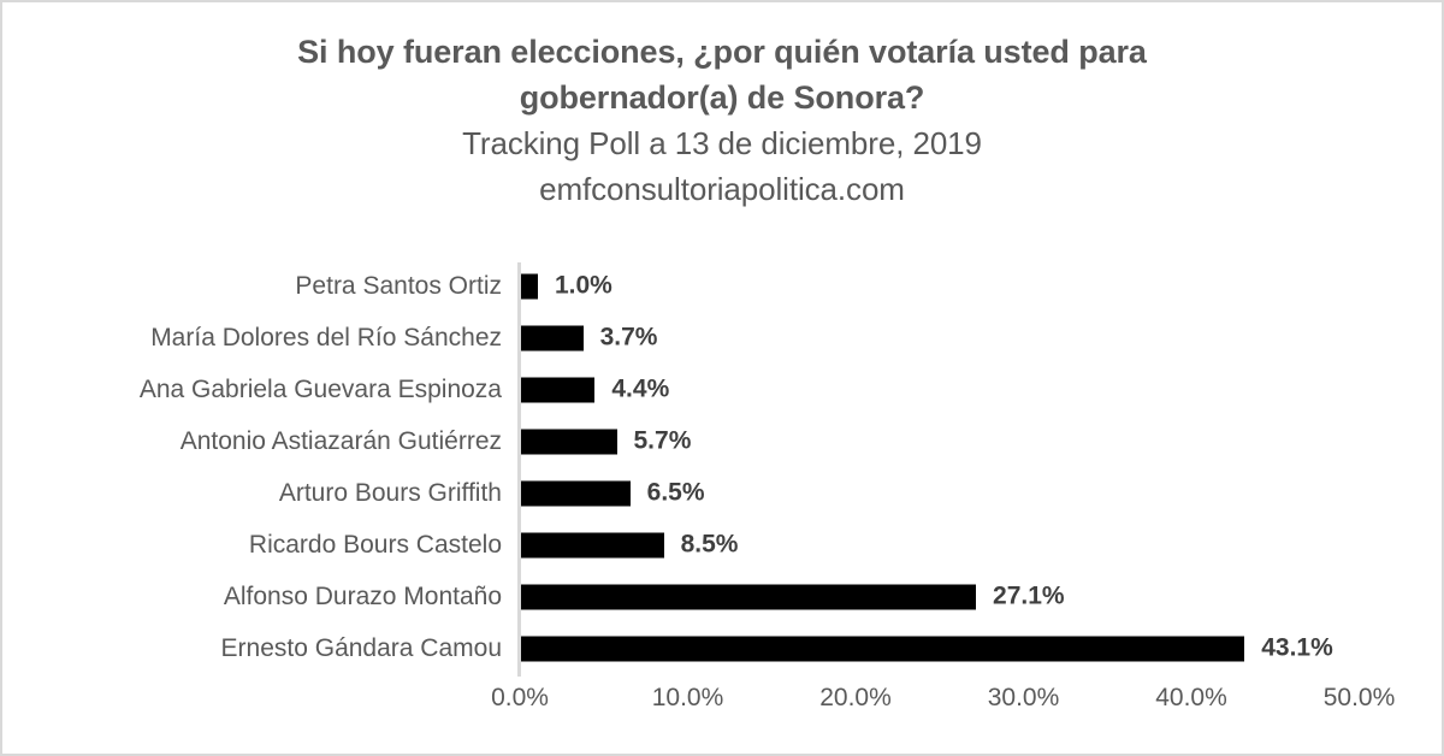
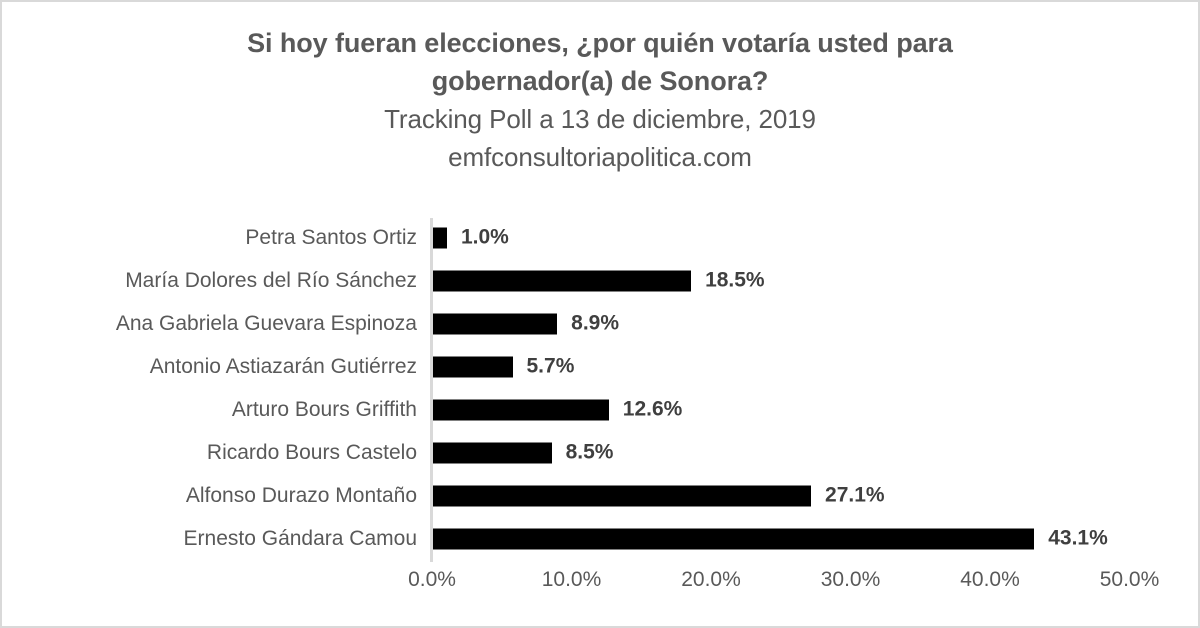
María Dolores del Río Sánchez: 3.7% -> 18.5%
Ana Gabriela Guevara Espinoza: 4.4% -> 8.9%
Arturo Bours Griffith: 6.5% -> 12.6%
